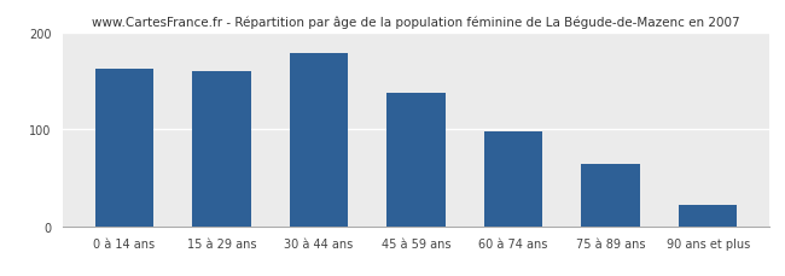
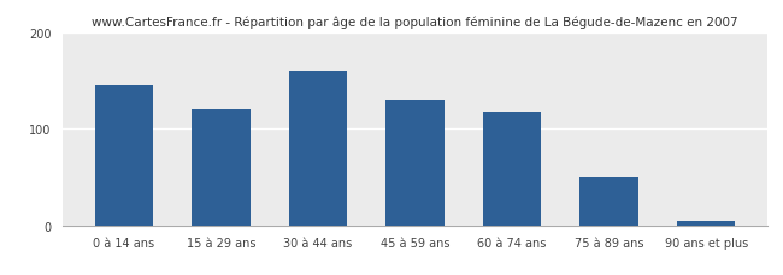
0 à 14 ans: 162 -> 145
15 à 29 ans: 160 -> 120
30 à 44 ans: 178 -> 160
45 à 59 ans: 138 -> 130
60 à 74 ans: 98 -> 118
75 à 89 ans: 64 -> 50
90 ans et plus: 22 -> 5
